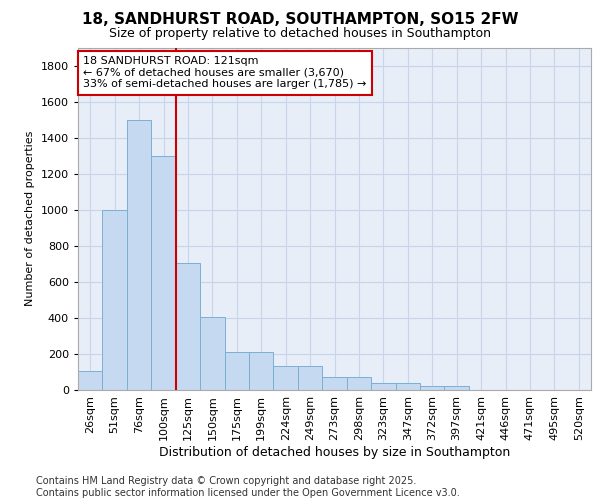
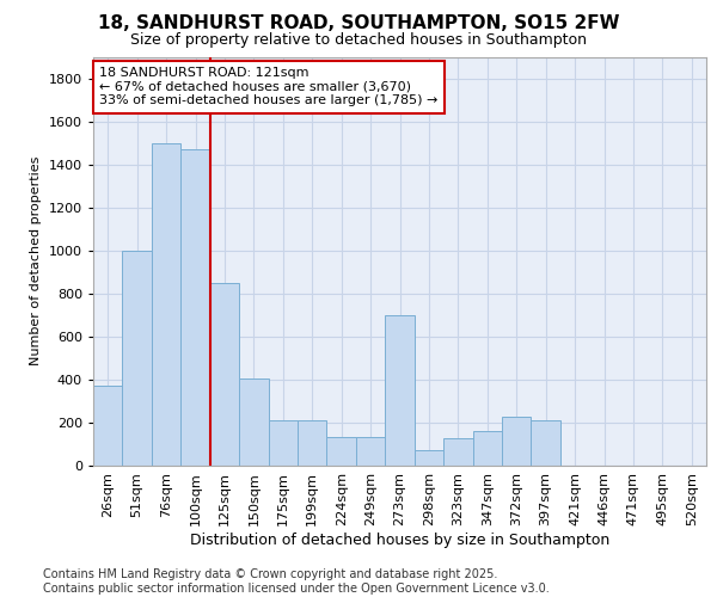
26sqm: 100 -> 370
100sqm: 1300 -> 1470
125sqm: 700 -> 850
273sqm: 70 -> 700
323sqm: 40 -> 130
347sqm: 40 -> 160
372sqm: 20 -> 230
397sqm: 20 -> 210
